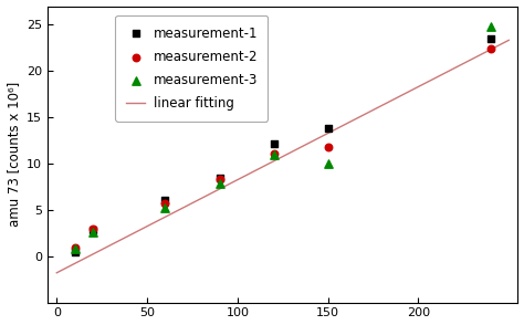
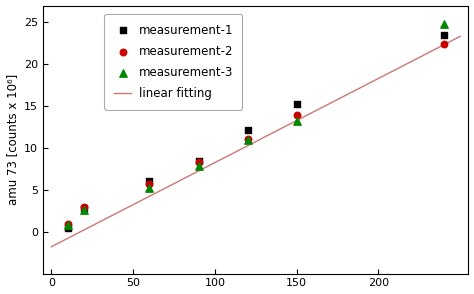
measurement-1/150: 13.8 -> 15.3
measurement-2/150: 11.8 -> 13.9
measurement-3/150: 10.0 -> 13.2
